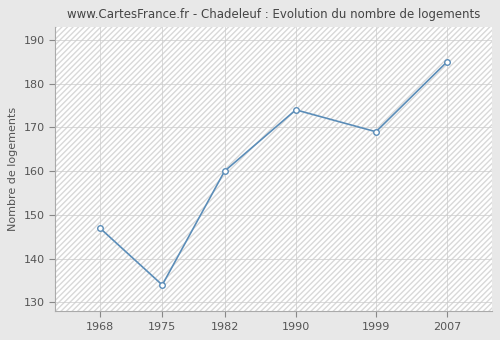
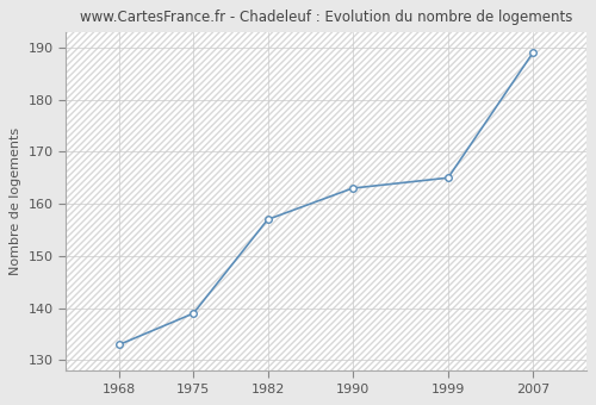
1968: 147 -> 133
1975: 134 -> 139
1982: 160 -> 157
1990: 174 -> 163
1999: 169 -> 165
2007: 185 -> 189
